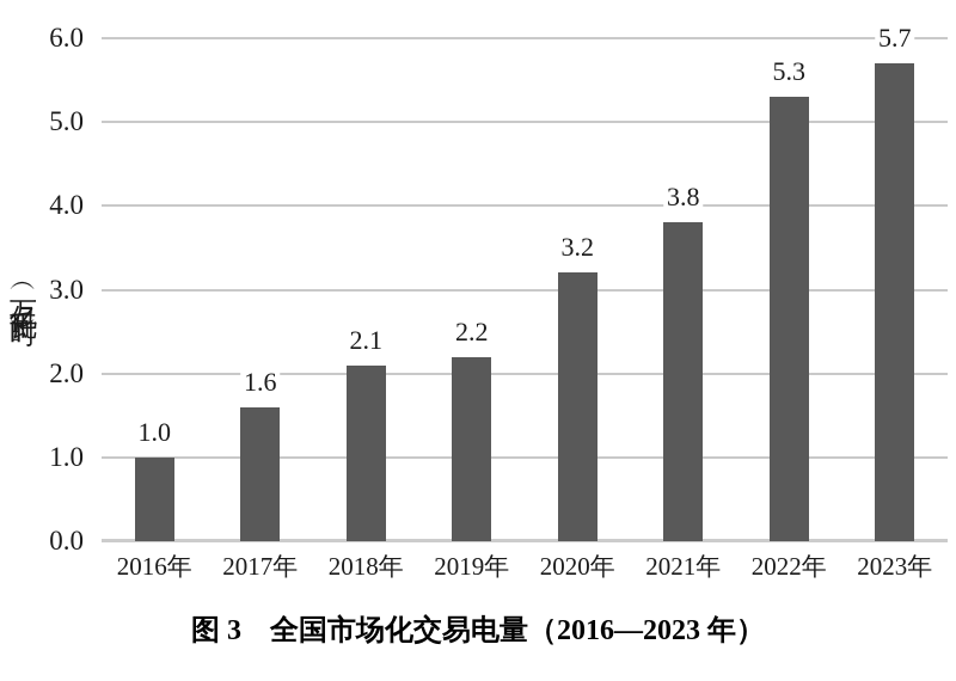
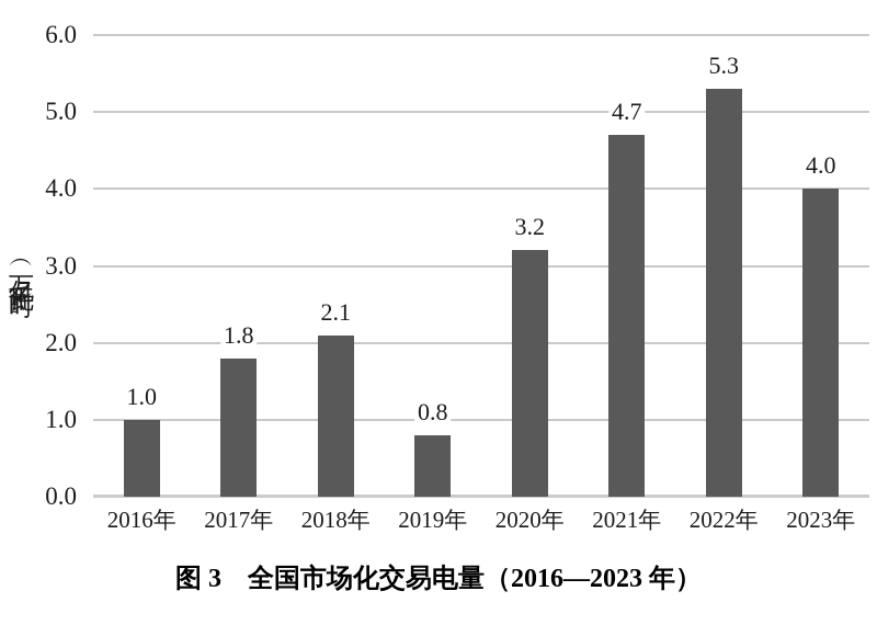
2017年: 1.6 -> 1.8
2019年: 2.2 -> 0.8
2021年: 3.8 -> 4.7
2023年: 5.7 -> 4.0
